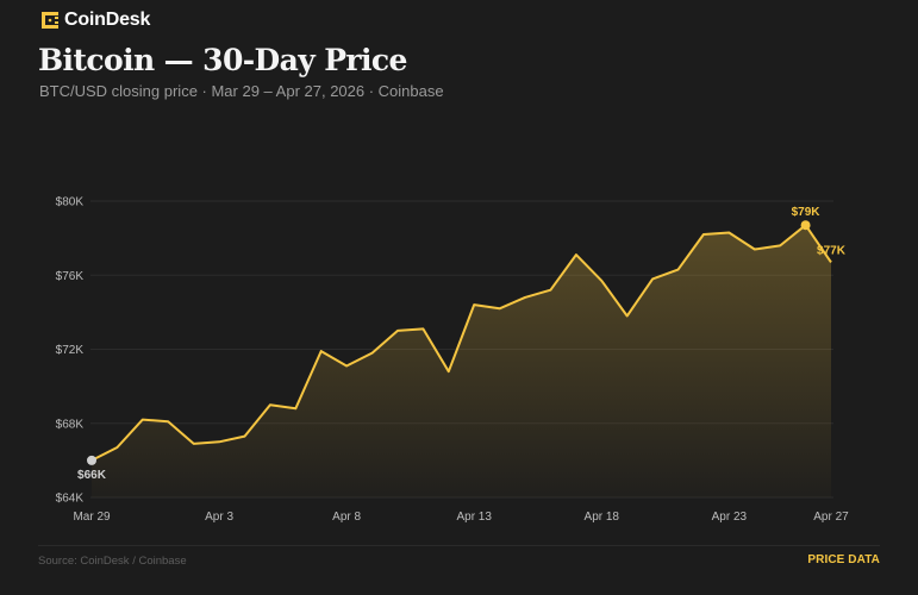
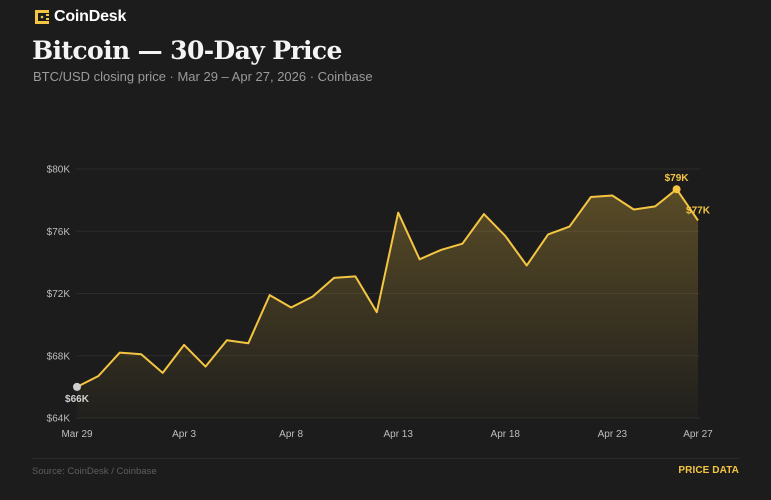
Apr 3: $67.0K -> $68.7K
Apr 13: $74.4K -> $77.2K
